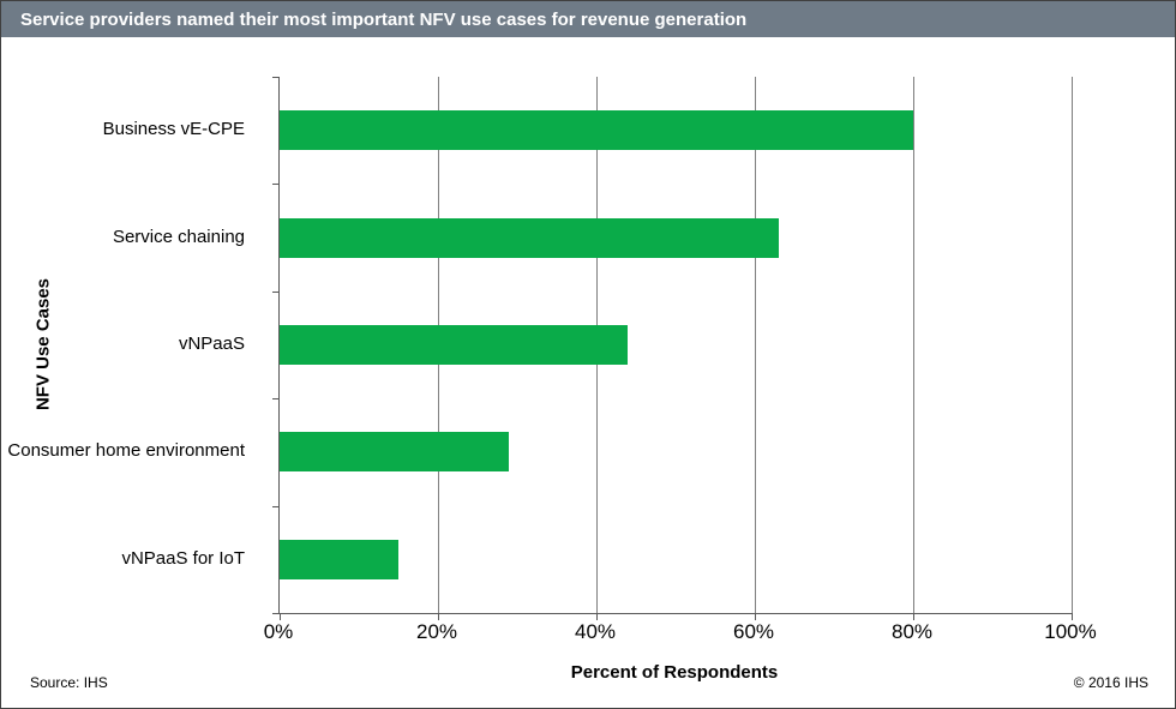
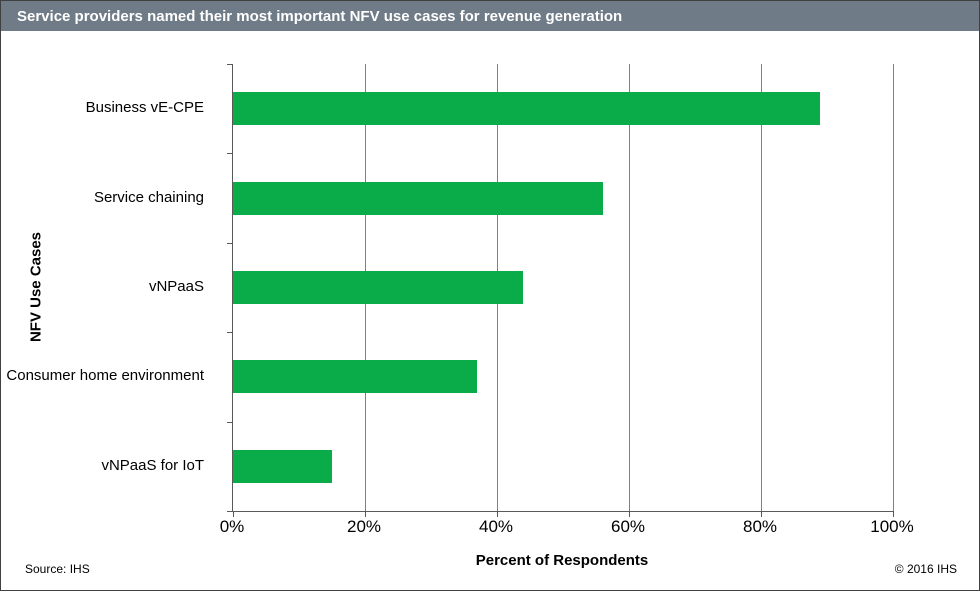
Business vE-CPE: 80% -> 89%
Service chaining: 63% -> 56%
Consumer home environment: 29% -> 37%
